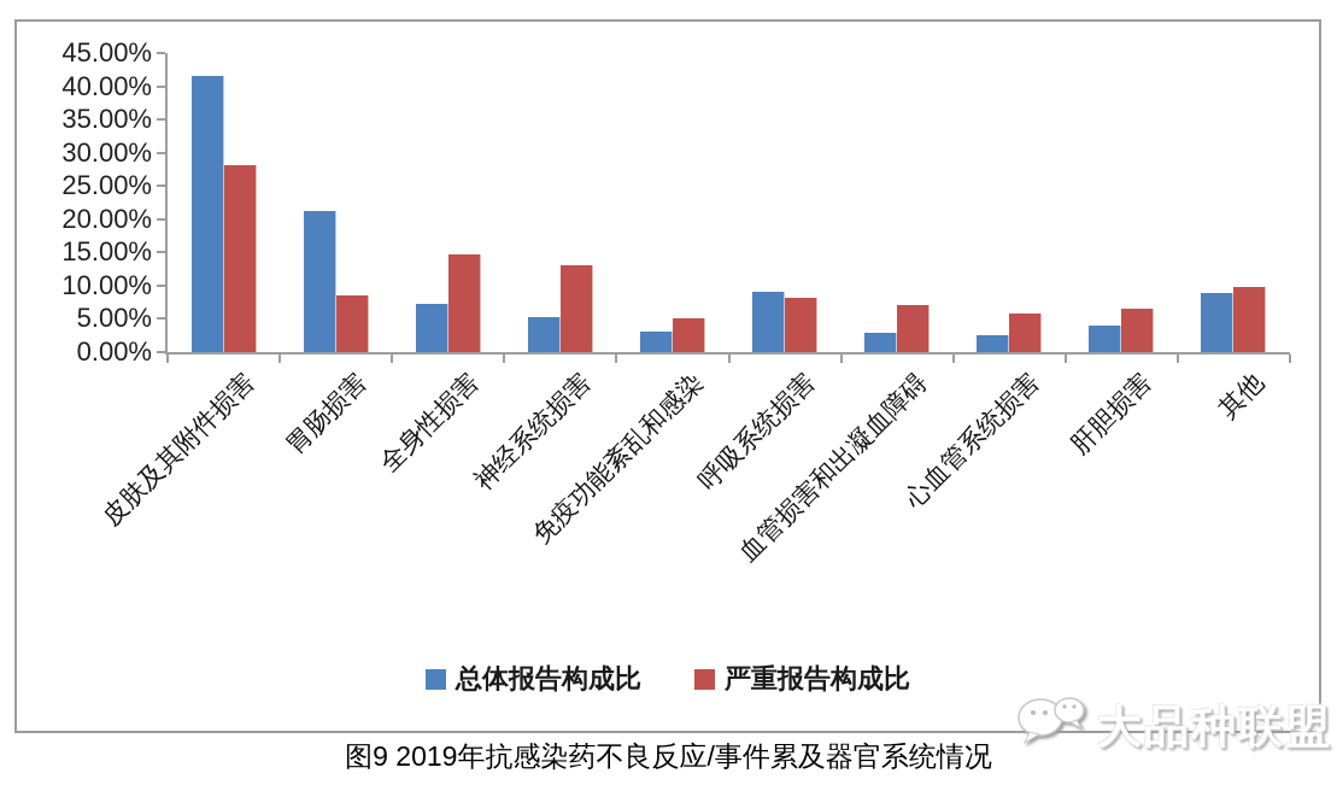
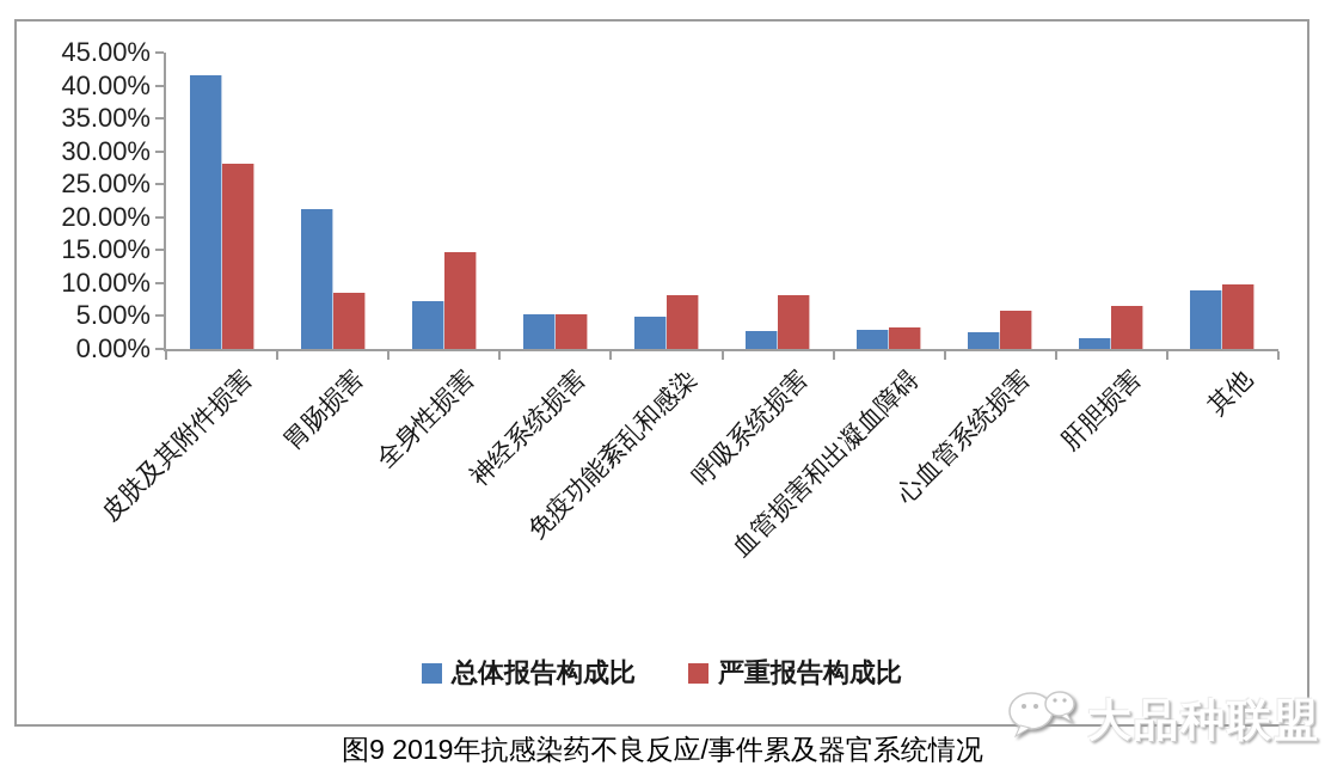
严重报告构成比/神经系统损害: 13% -> 5%
总体报告构成比/免疫功能紊乱和感染: 3% -> 5%
严重报告构成比/免疫功能紊乱和感染: 5% -> 8%
总体报告构成比/呼吸系统损害: 9% -> 3%
严重报告构成比/血管损害和出凝血障碍: 7% -> 3%
总体报告构成比/肝胆损害: 4% -> 2%
